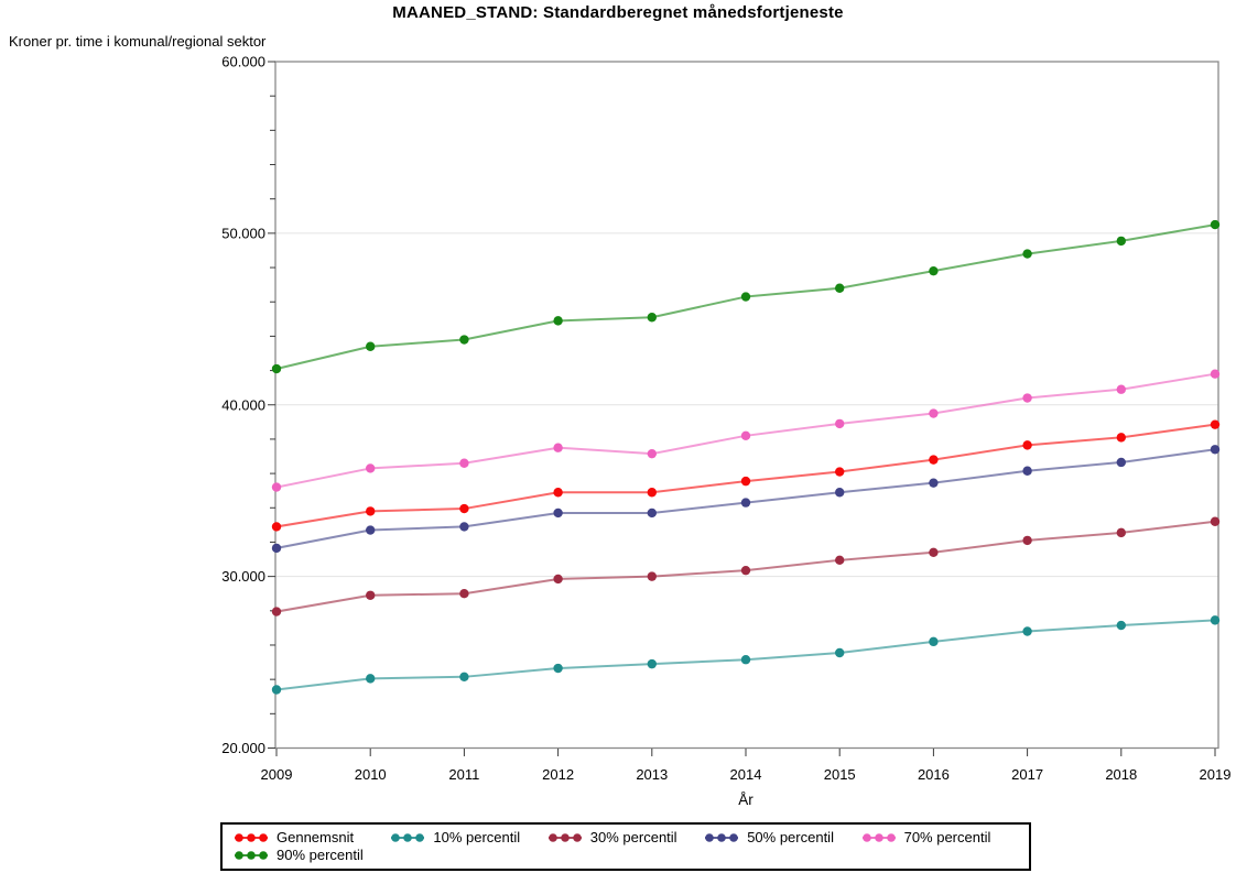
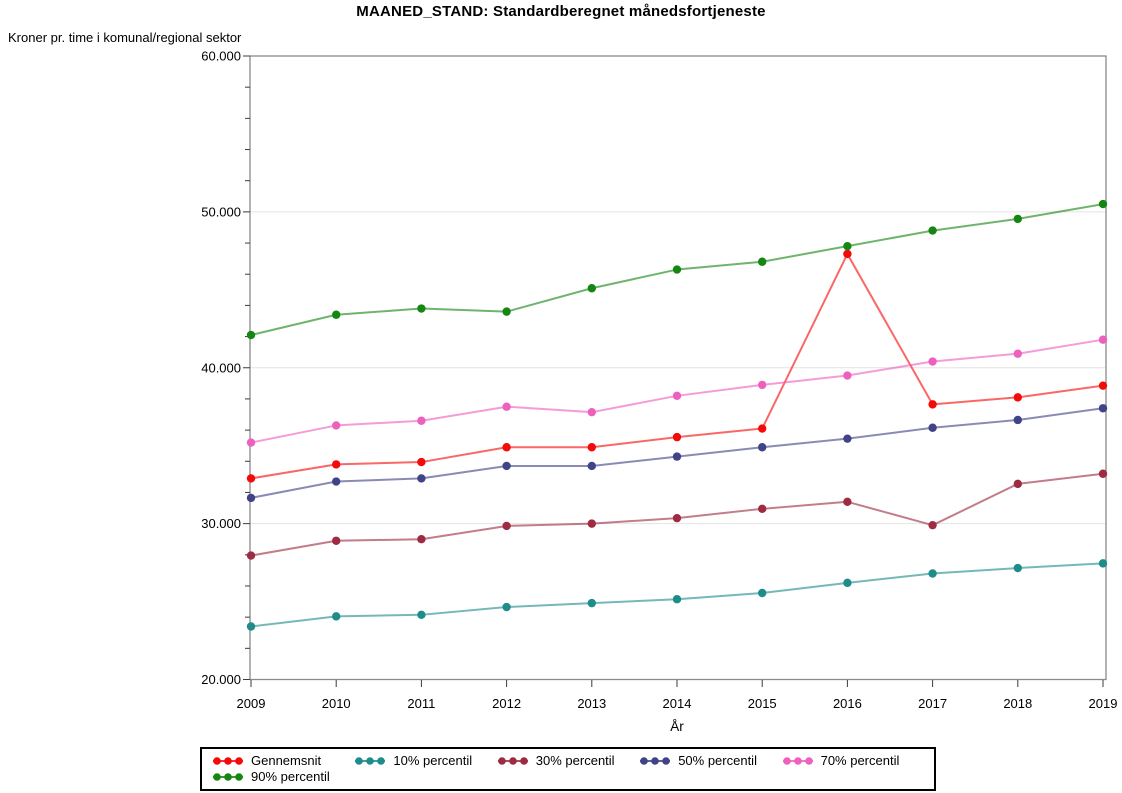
90% percentil/2012: 44900 -> 43600
Gennemsnit/2016: 36800 -> 47300
30% percentil/2017: 32100 -> 29900
